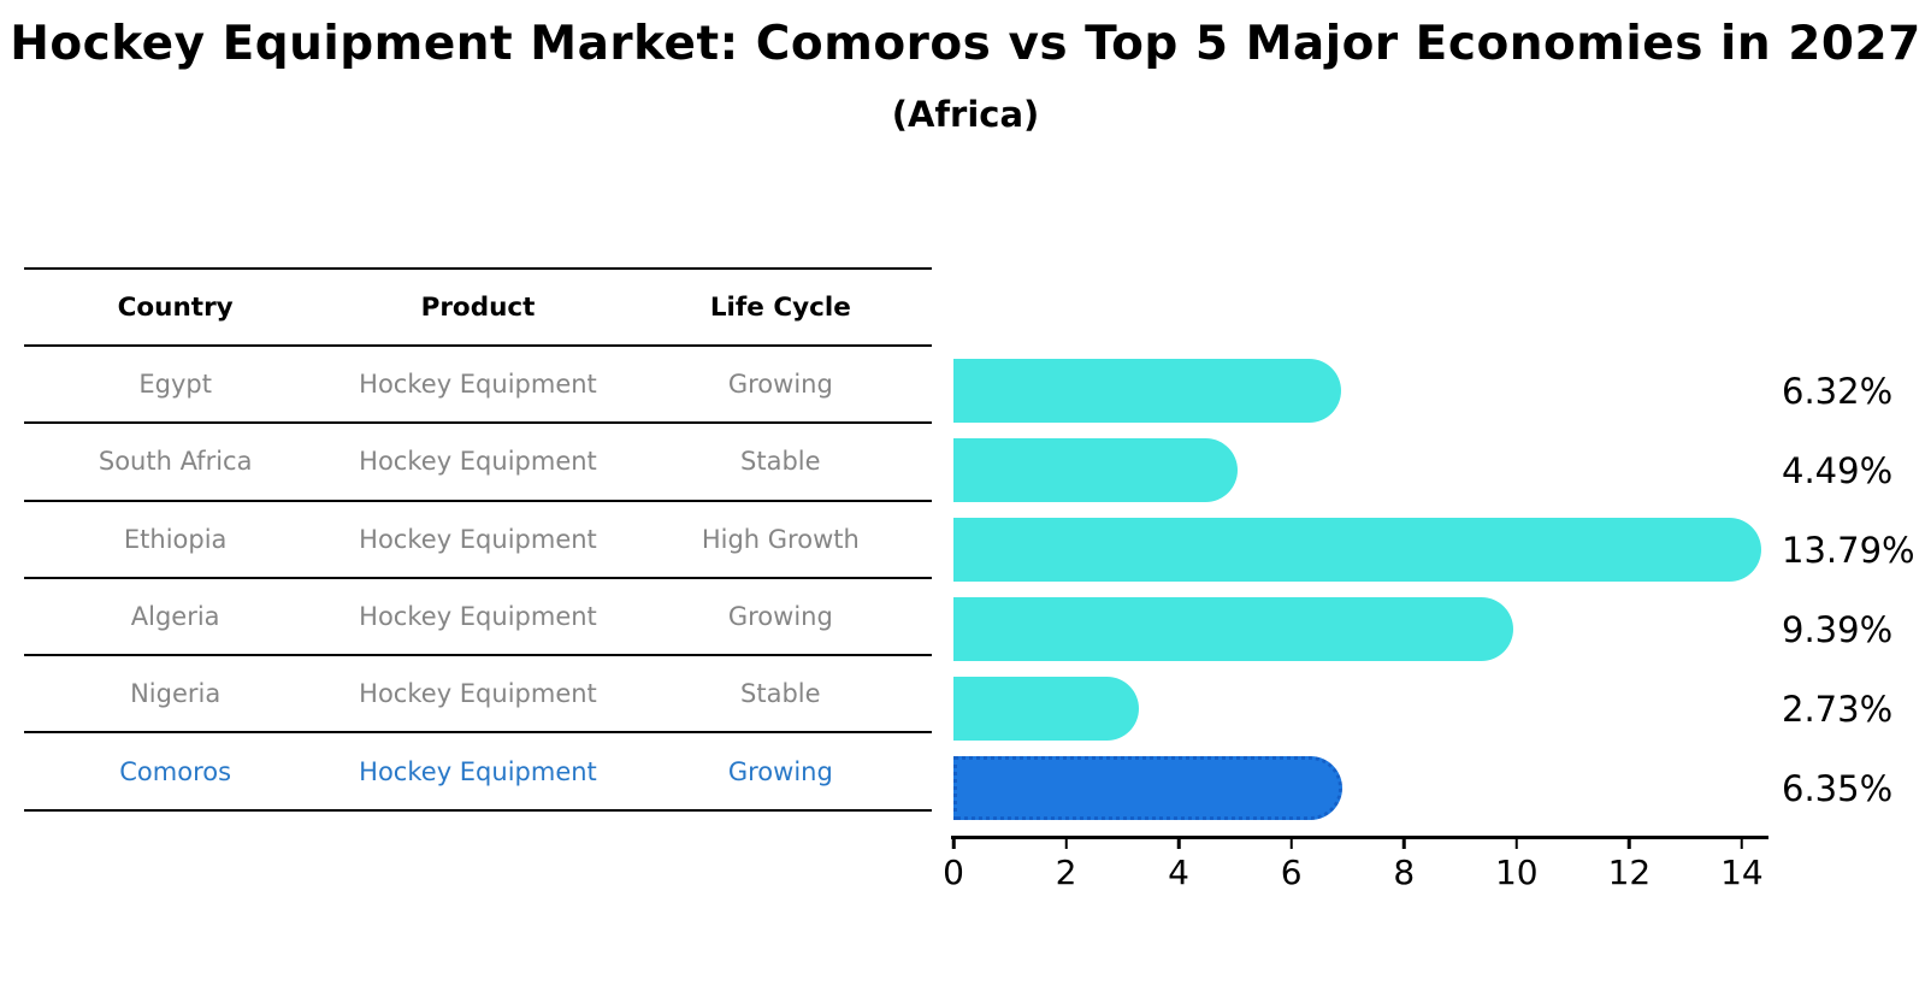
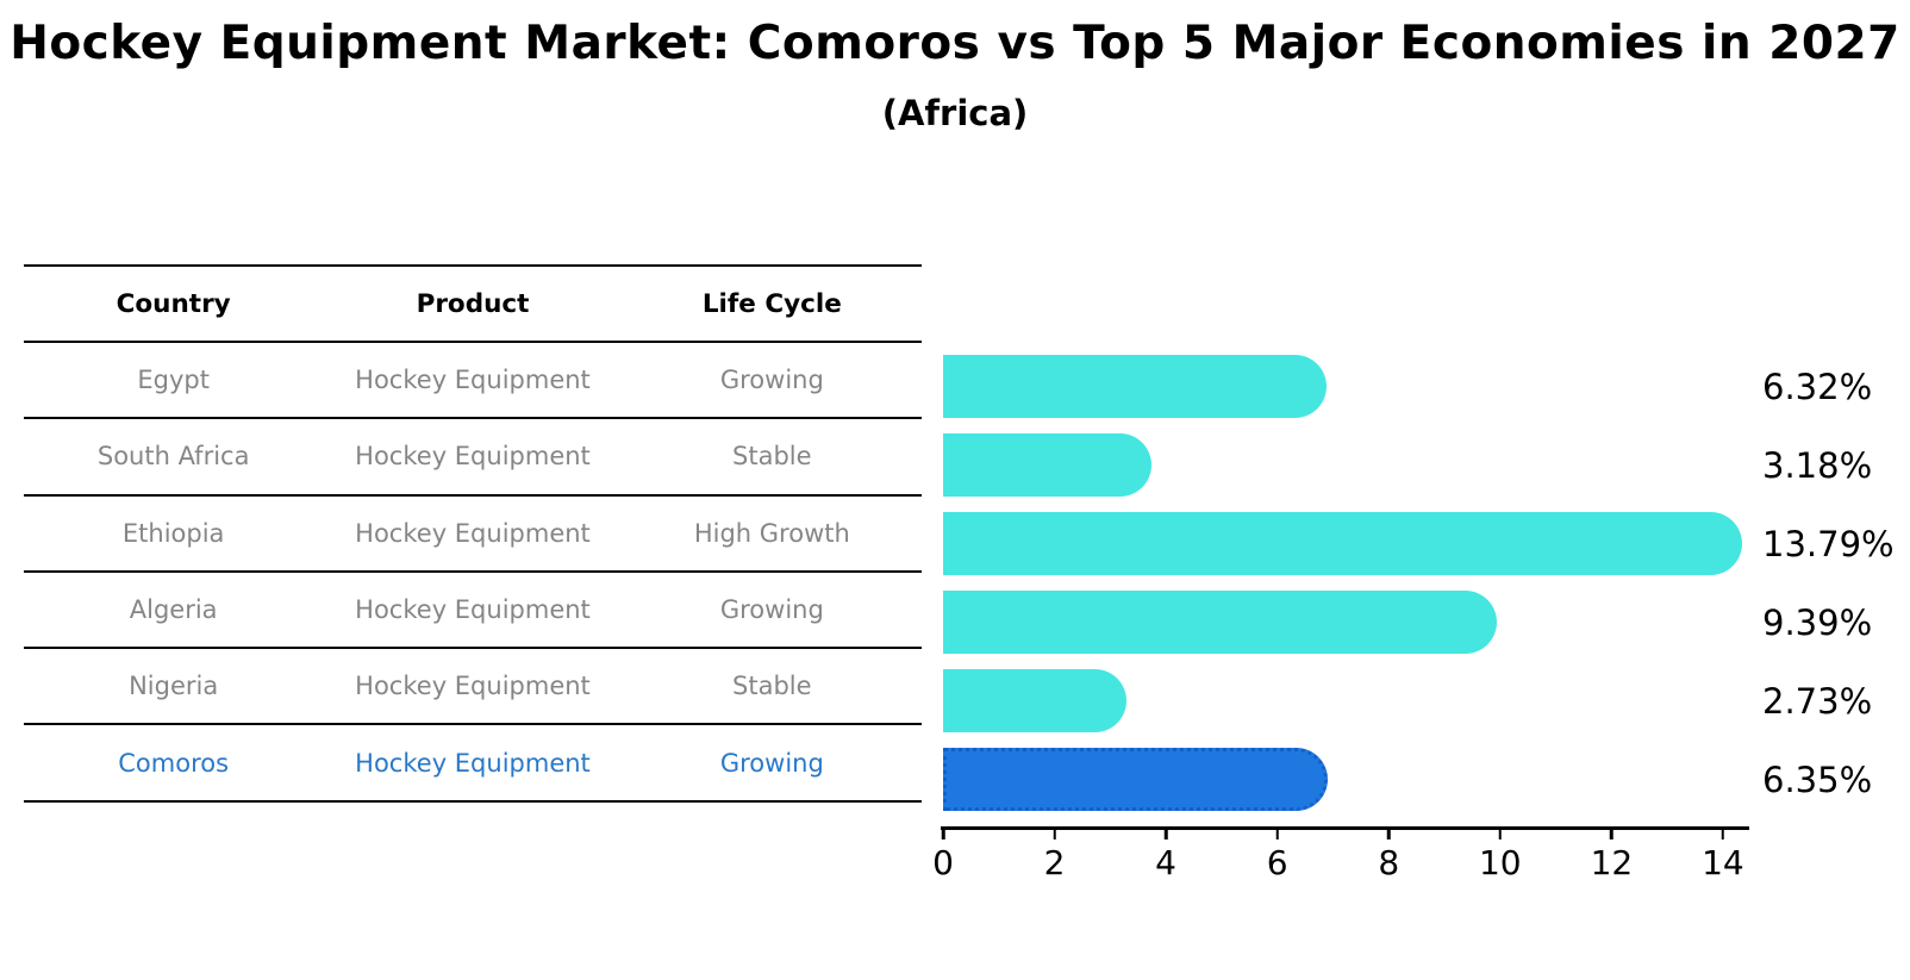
South Africa: 4.49% -> 3.18%
